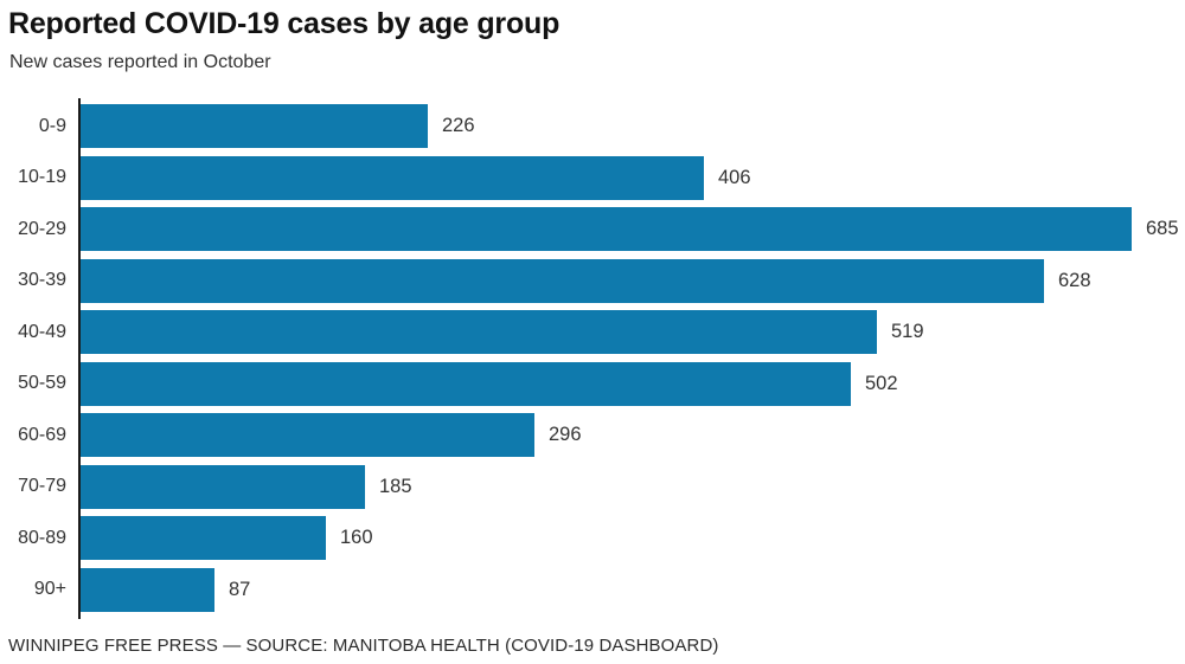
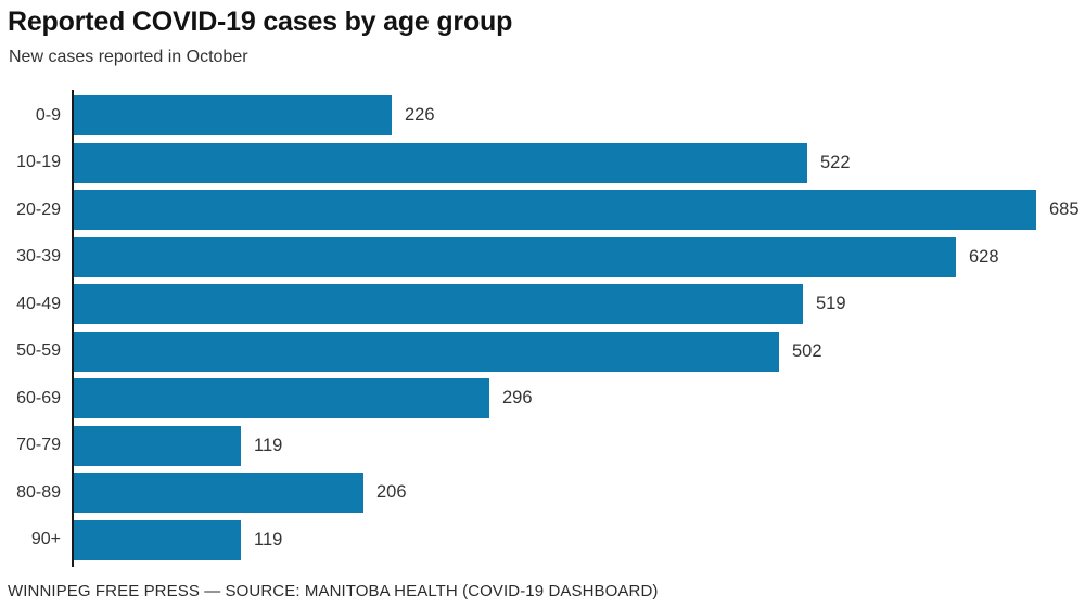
10-19: 406 -> 522
70-79: 185 -> 119
80-89: 160 -> 206
90+: 87 -> 119
